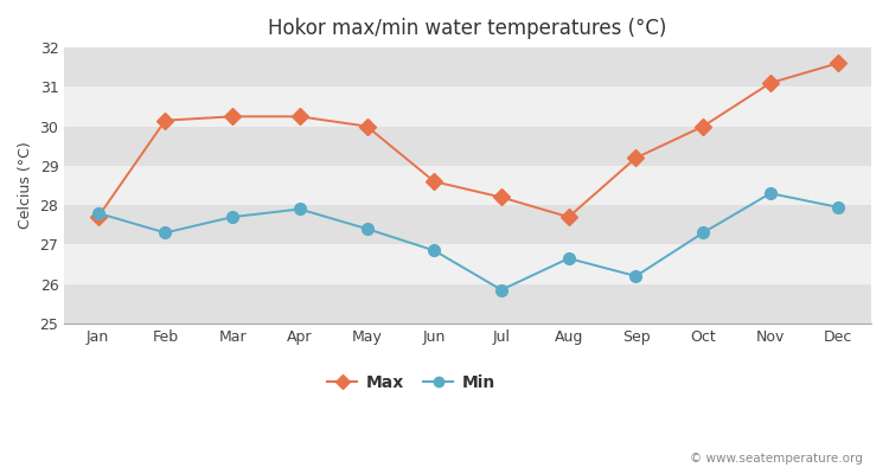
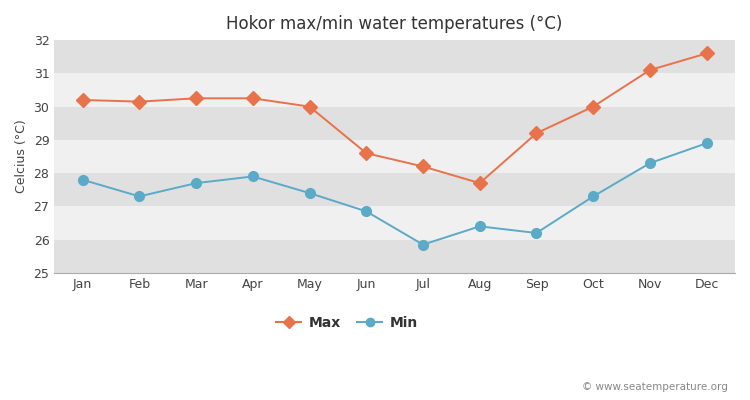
Max/Jan: 27.70 -> 30.20
Min/Aug: 26.65 -> 26.40
Min/Dec: 27.95 -> 28.90
